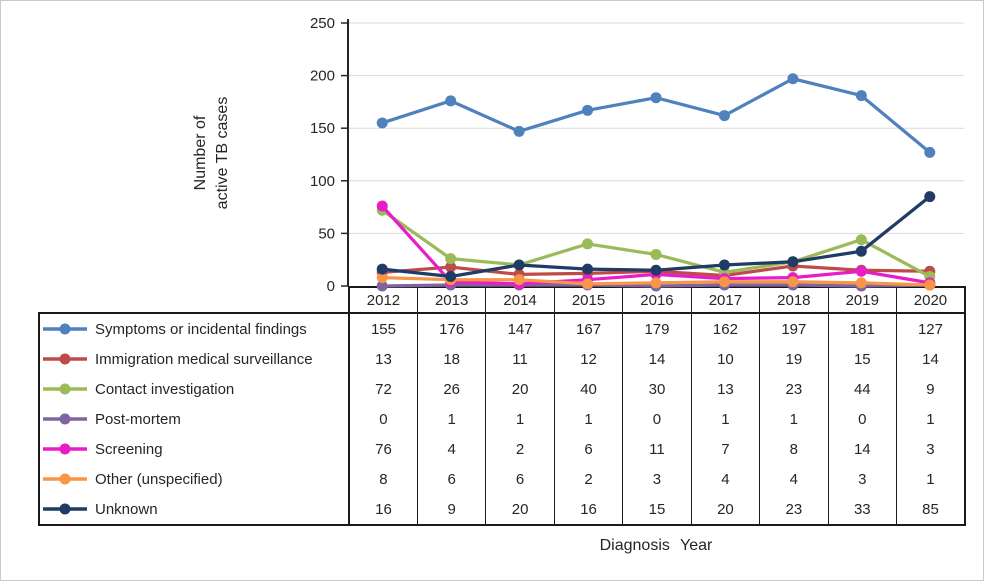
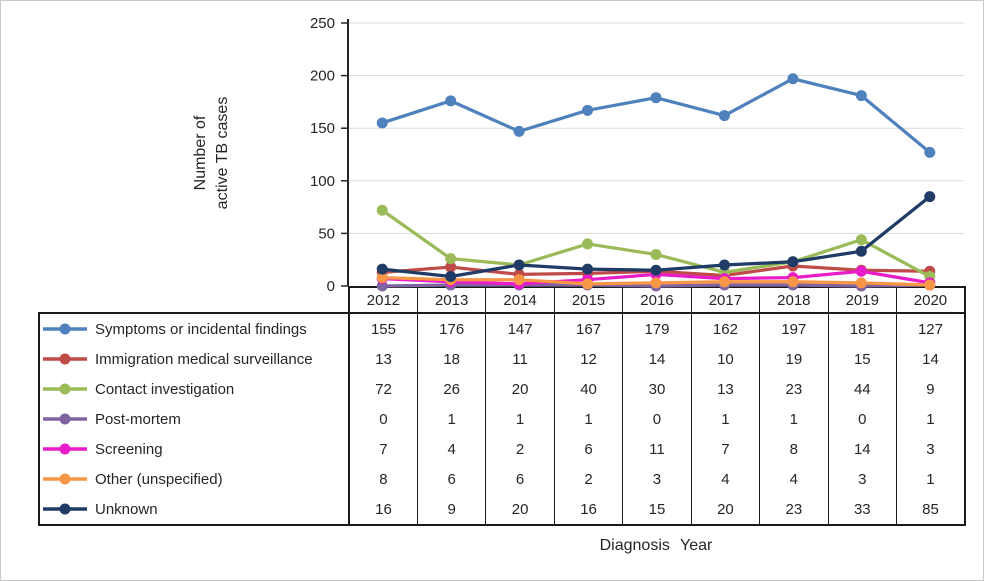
Screening/2012: 76 -> 7
